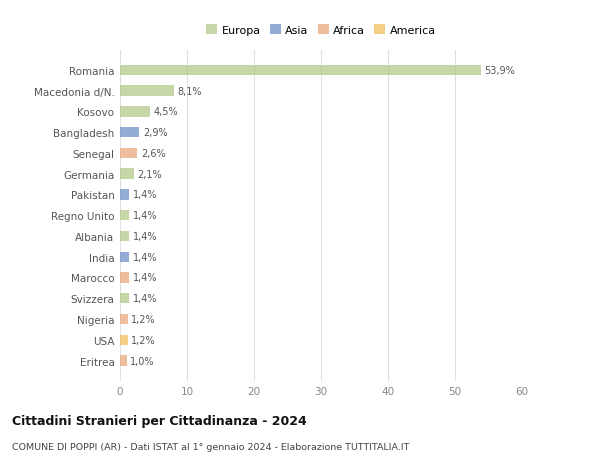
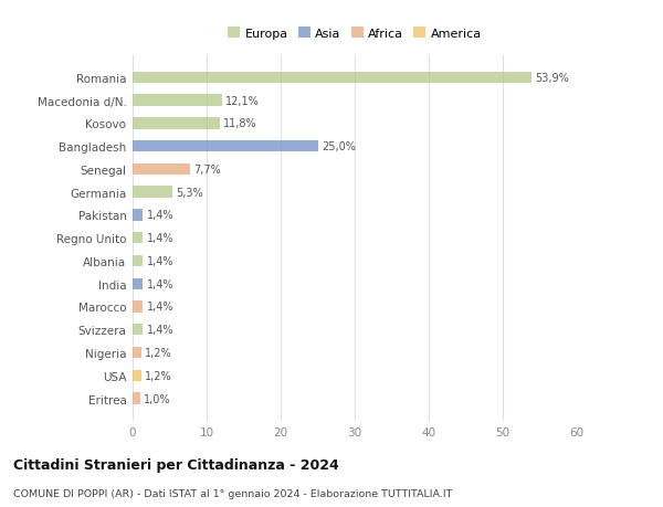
Macedonia d/N.: 8,1% -> 12,1%
Kosovo: 4,5% -> 11,8%
Bangladesh: 2,9% -> 25,0%
Senegal: 2,6% -> 7,7%
Germania: 2,1% -> 5,3%
